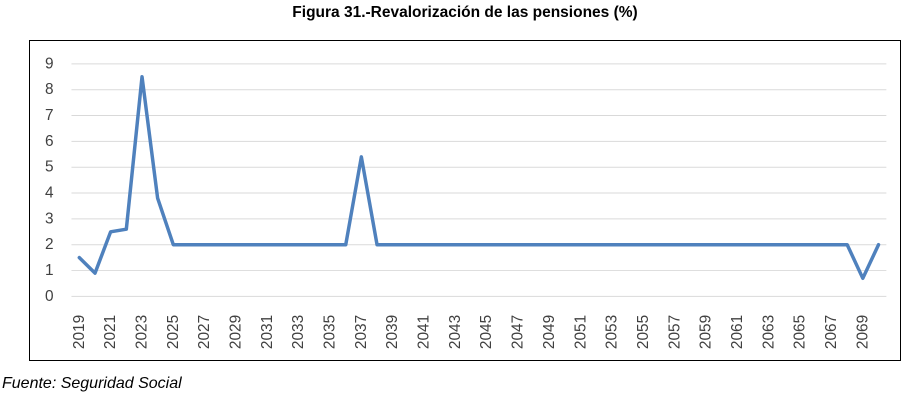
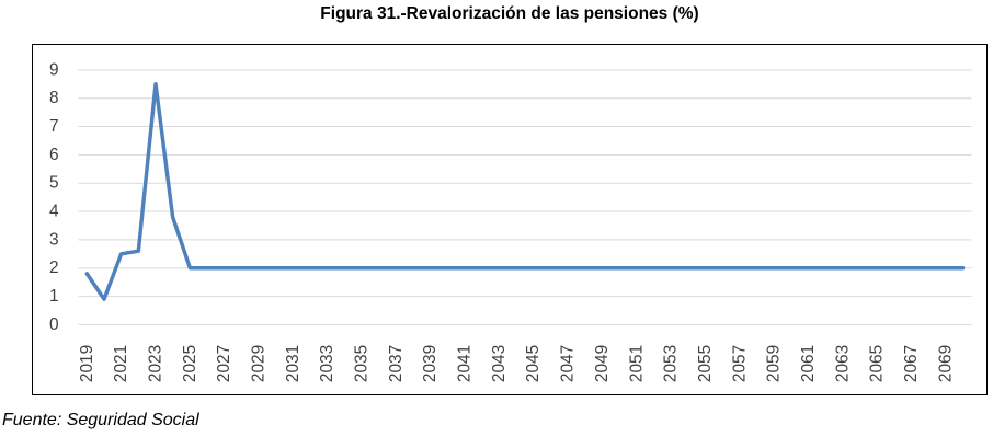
2019: 1.5 -> 1.8
2037: 5.4 -> 2.0
2069: 0.7 -> 2.0
